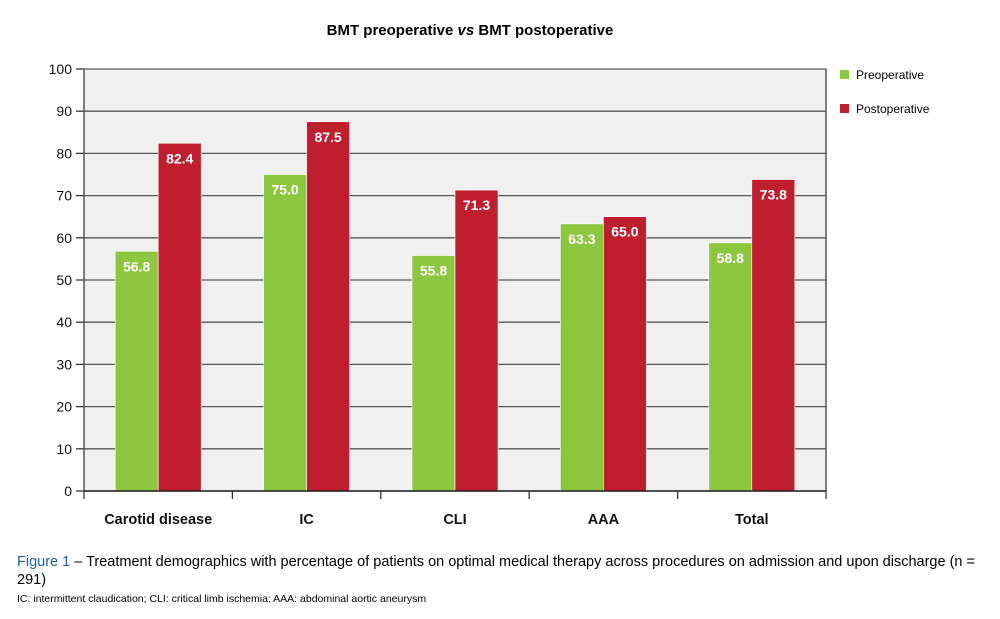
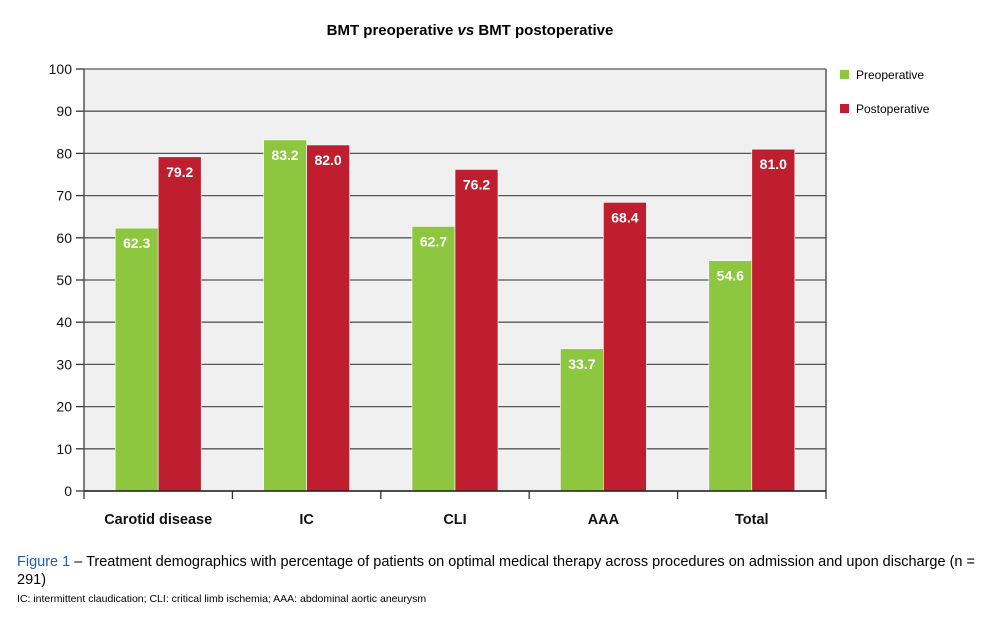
Preoperative/Carotid disease: 56.8 -> 62.3
Postoperative/Carotid disease: 82.4 -> 79.2
Preoperative/IC: 75.0 -> 83.2
Postoperative/IC: 87.5 -> 82.0
Preoperative/CLI: 55.8 -> 62.7
Postoperative/CLI: 71.3 -> 76.2
Preoperative/AAA: 63.3 -> 33.7
Postoperative/AAA: 65.0 -> 68.4
Preoperative/Total: 58.8 -> 54.6
Postoperative/Total: 73.8 -> 81.0
